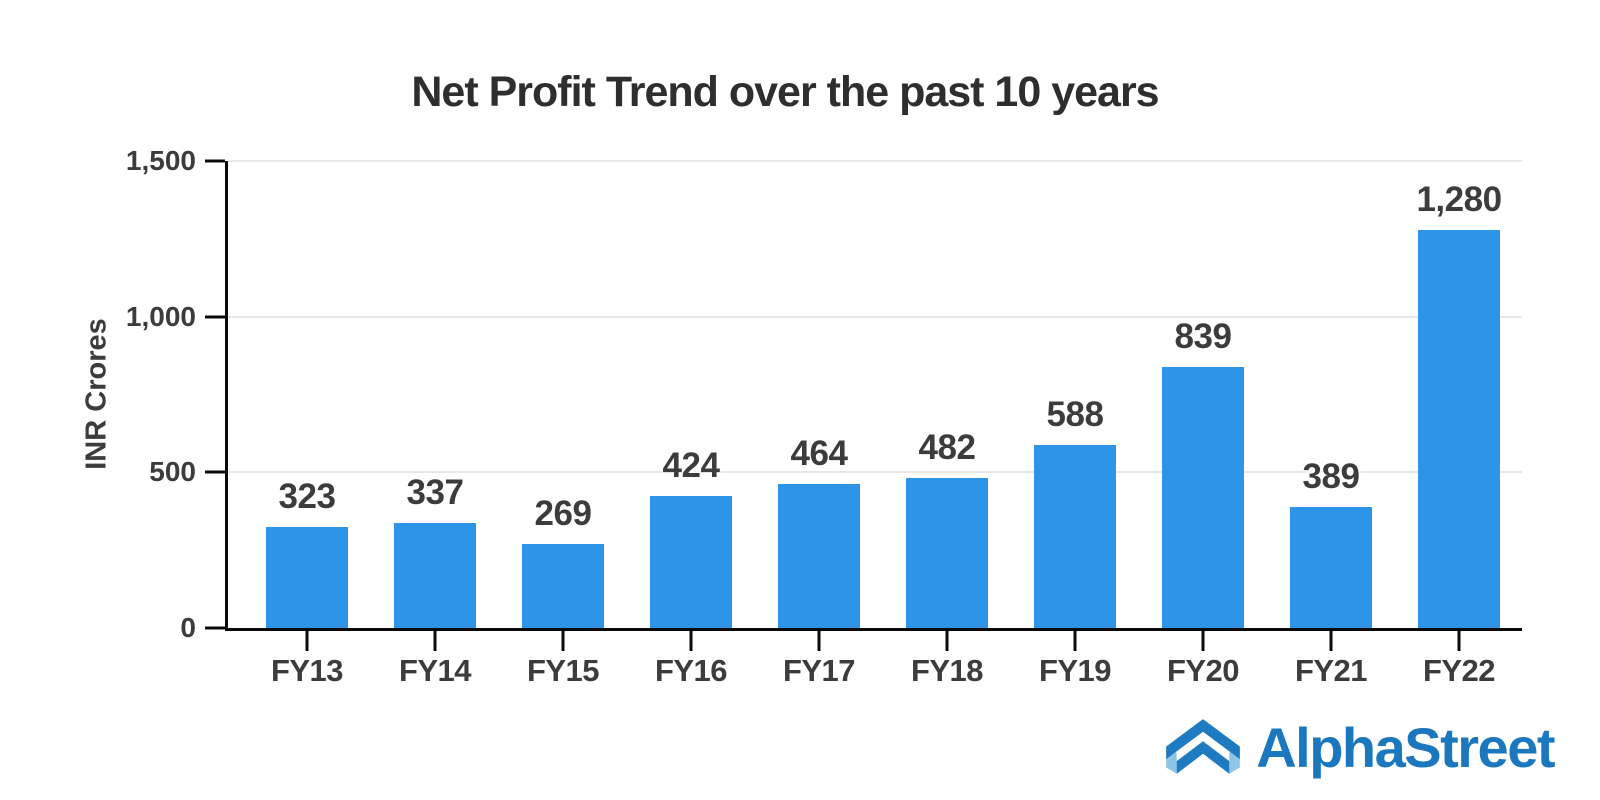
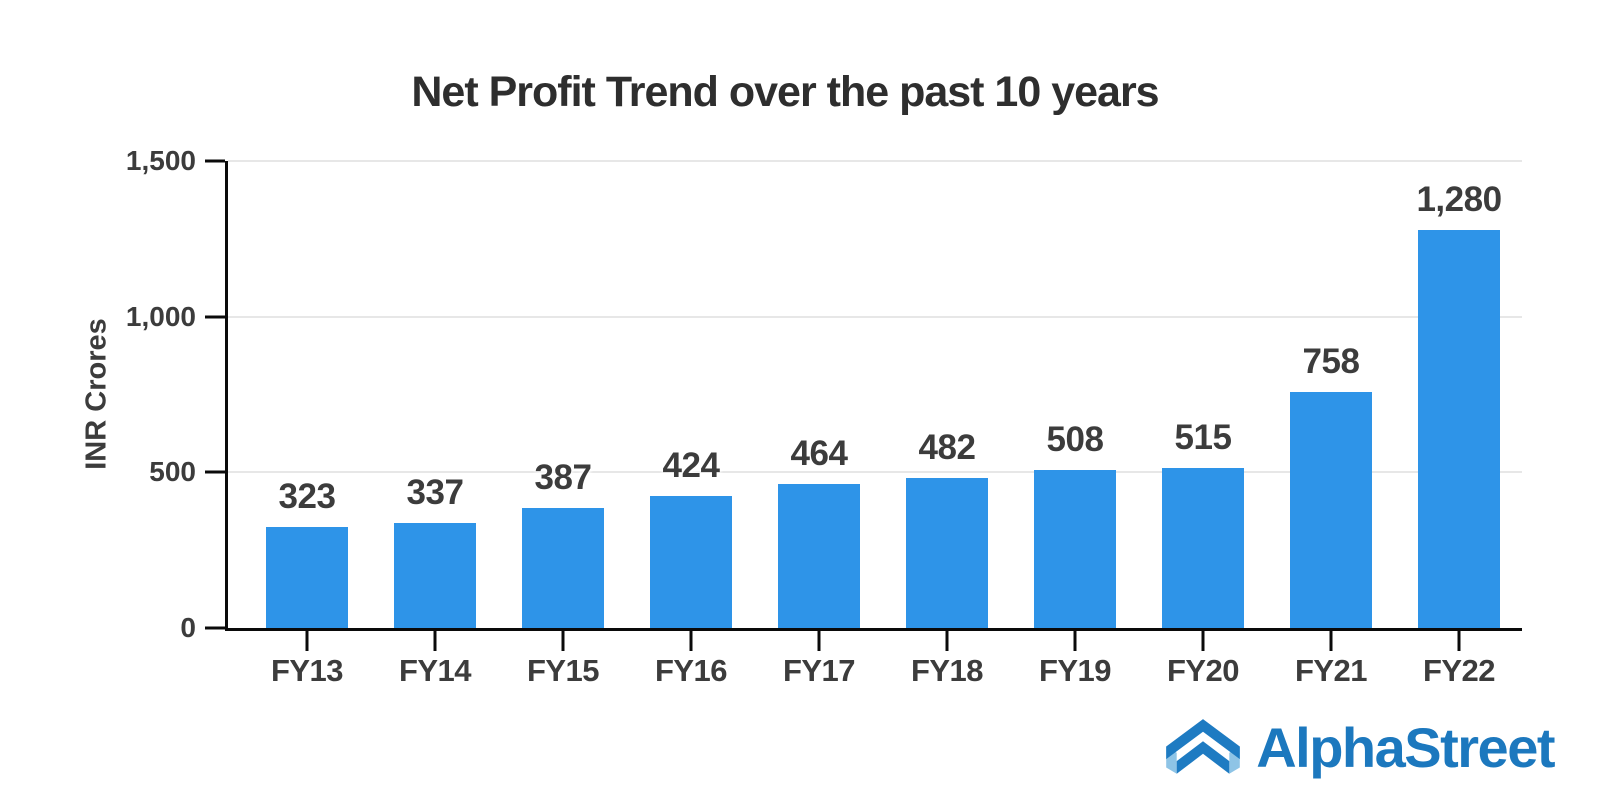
FY15: 269 -> 387
FY19: 588 -> 508
FY20: 839 -> 515
FY21: 389 -> 758
